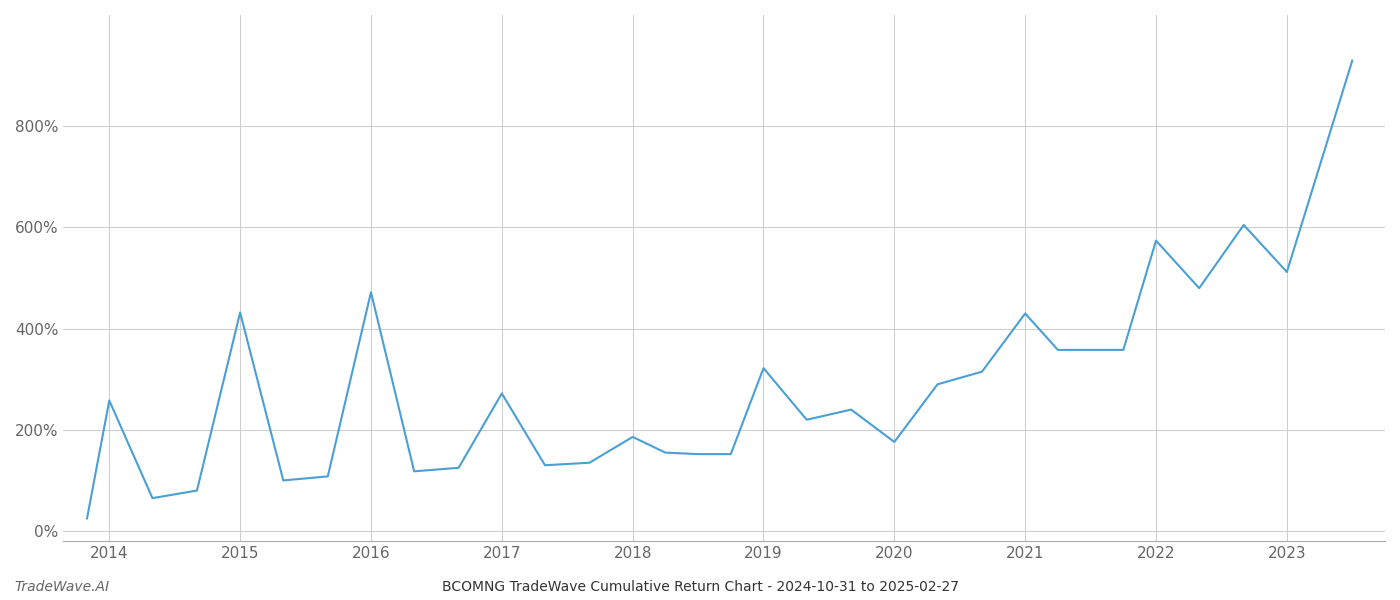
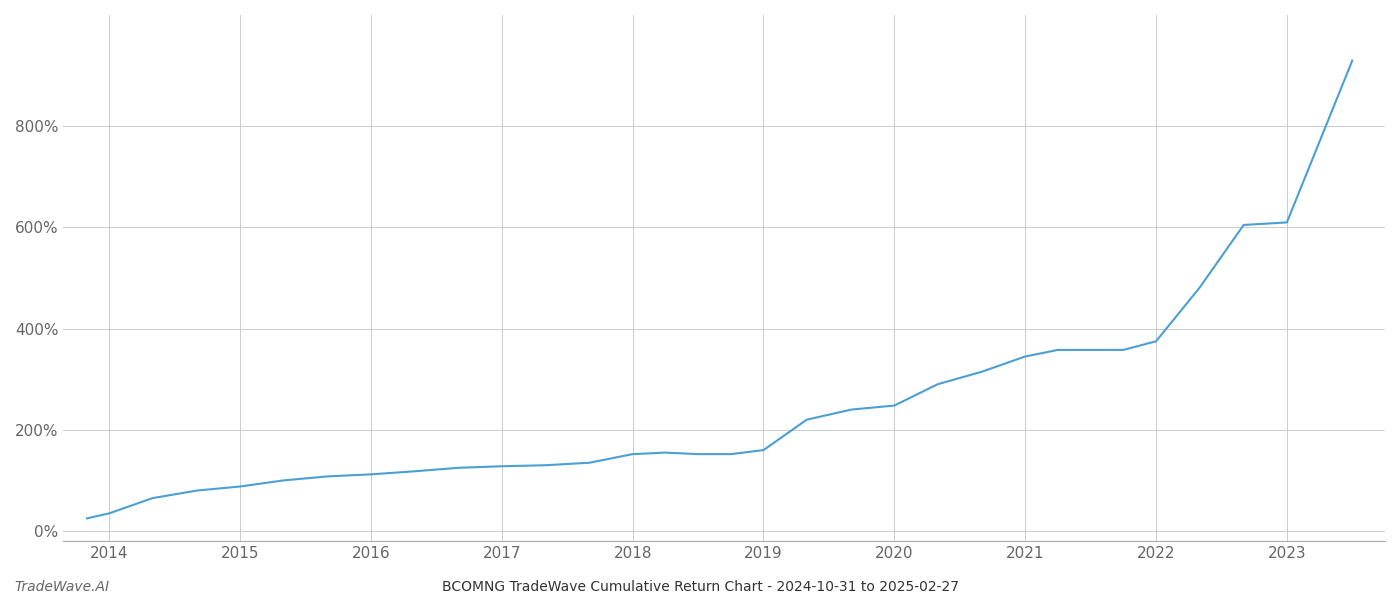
2014: 258% -> 35%
2015: 432% -> 88%
2016: 472% -> 112%
2017: 272% -> 128%
2018: 186% -> 152%
2019: 322% -> 160%
2020: 176% -> 248%
2021: 430% -> 345%
2022: 574% -> 375%
2023: 512% -> 610%
